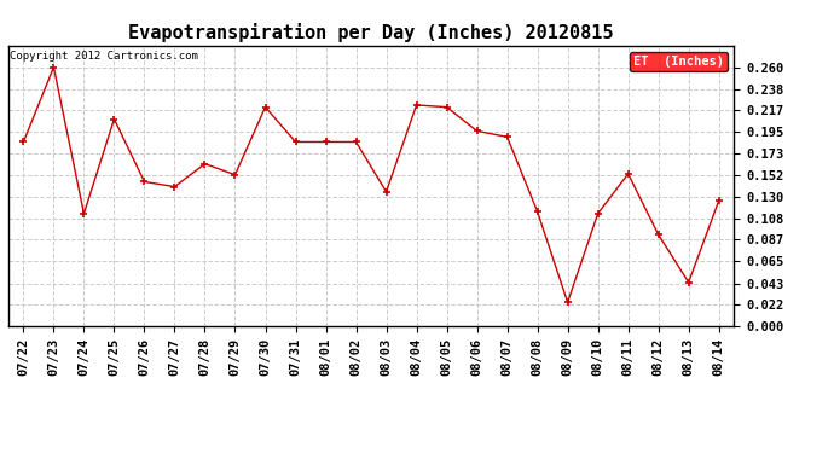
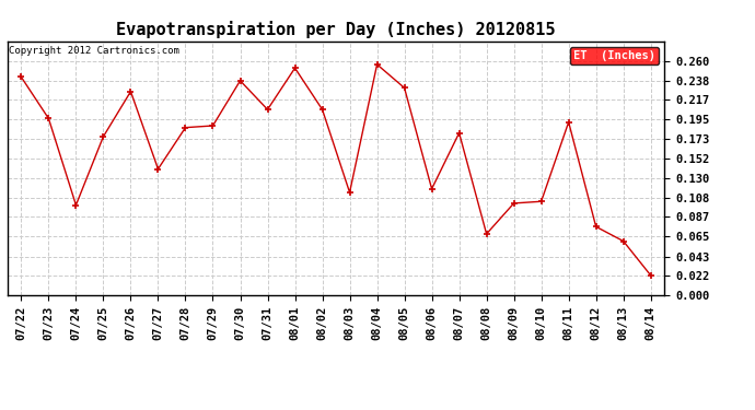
07/22: 0.185 -> 0.242
07/23: 0.260 -> 0.196
07/24: 0.113 -> 0.100
07/25: 0.208 -> 0.176
07/26: 0.145 -> 0.226
07/28: 0.163 -> 0.186
07/29: 0.152 -> 0.188
07/30: 0.220 -> 0.238
07/31: 0.185 -> 0.206
08/01: 0.185 -> 0.252
08/02: 0.185 -> 0.206
08/03: 0.135 -> 0.114
08/04: 0.222 -> 0.256
08/05: 0.220 -> 0.230
08/06: 0.196 -> 0.118
08/07: 0.190 -> 0.180
08/08: 0.115 -> 0.068
08/09: 0.024 -> 0.102
08/10: 0.113 -> 0.104
08/11: 0.153 -> 0.192
08/12: 0.092 -> 0.076
08/13: 0.044 -> 0.060
08/14: 0.126 -> 0.022
